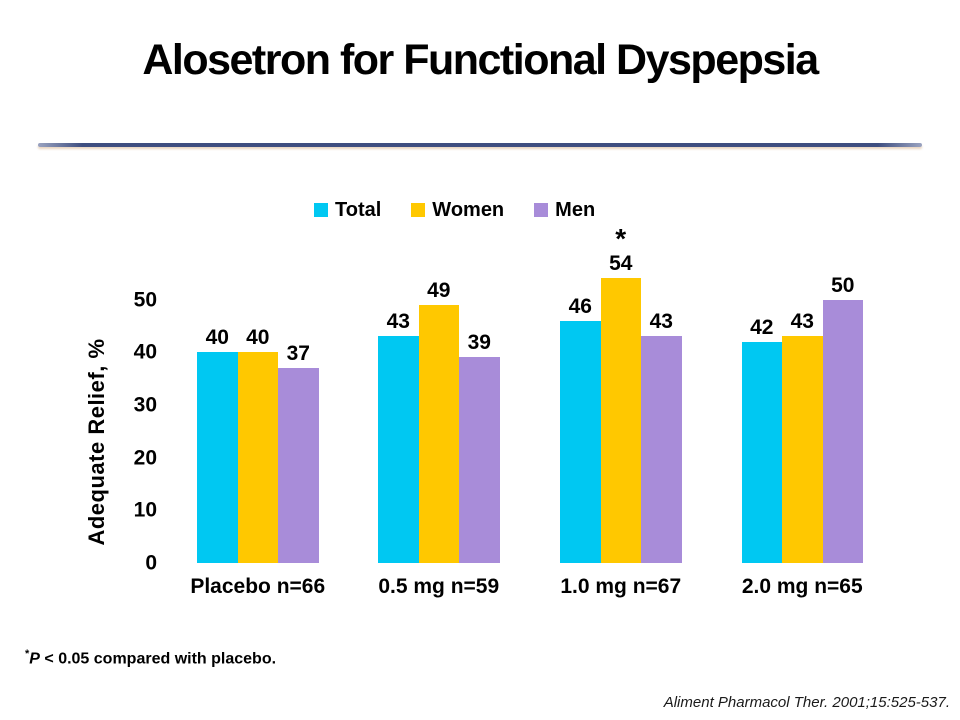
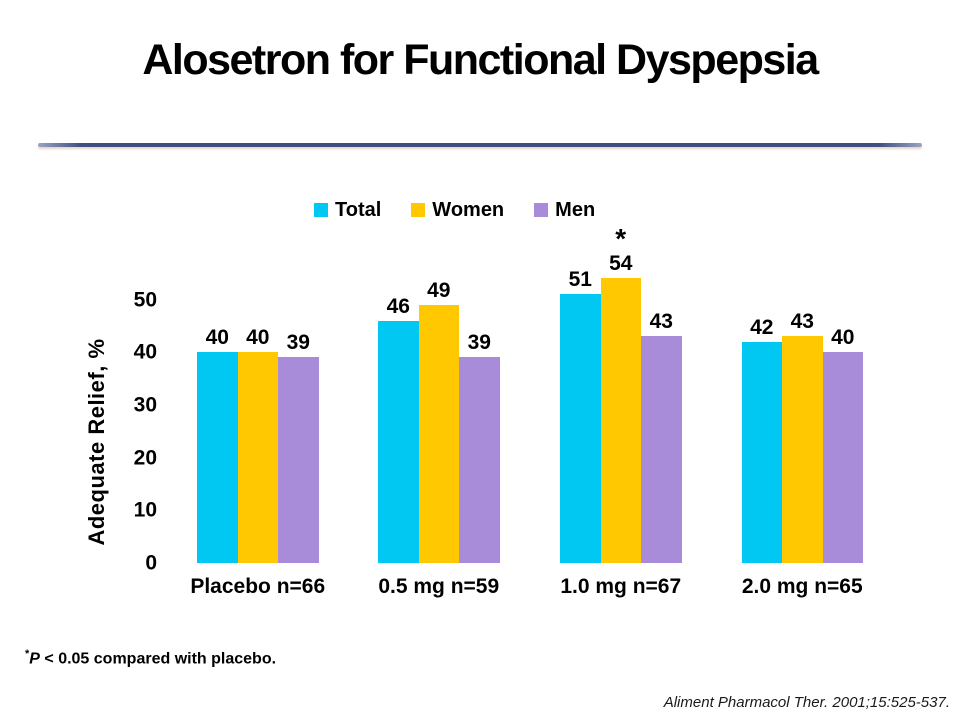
Men/Placebo n=66: 37 -> 39
Total/0.5 mg n=59: 43 -> 46
Total/1.0 mg n=67: 46 -> 51
Men/2.0 mg n=65: 50 -> 40
